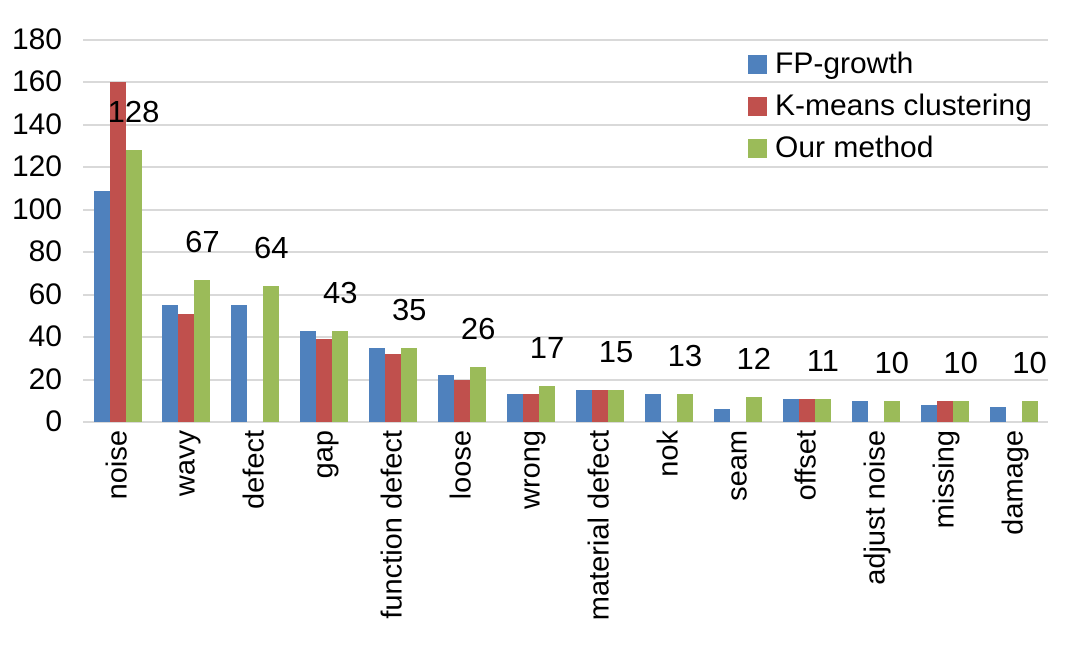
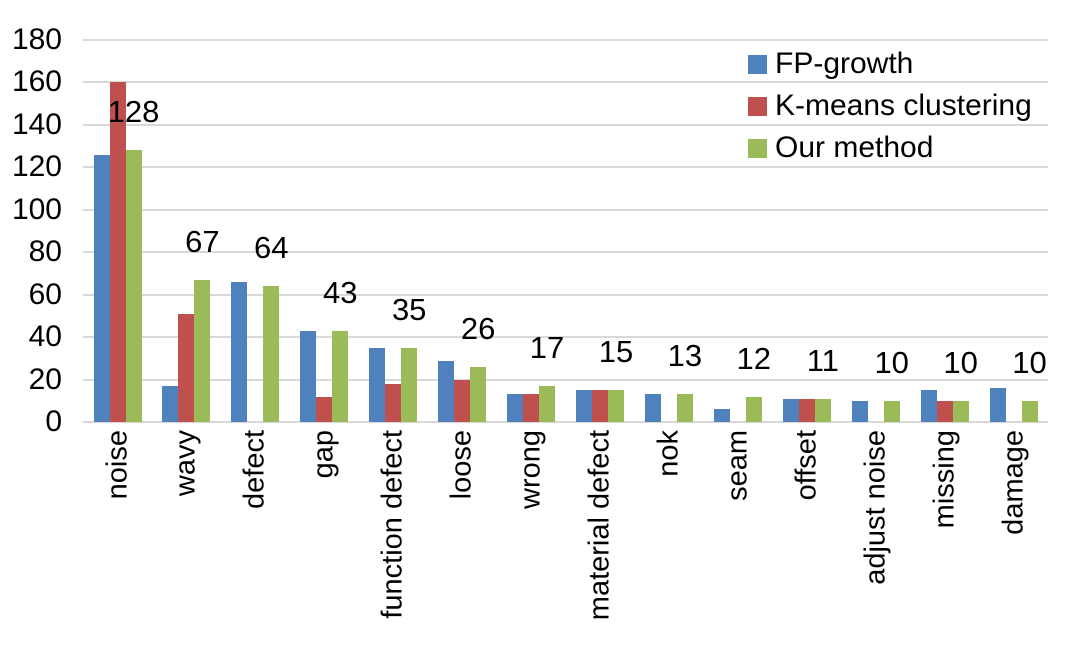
FP-growth/noise: 109 -> 126
FP-growth/wavy: 55 -> 17
FP-growth/defect: 55 -> 66
K-means clustering/gap: 39 -> 12
K-means clustering/function defect: 32 -> 18
FP-growth/loose: 22 -> 29
FP-growth/missing: 8 -> 15
FP-growth/damage: 7 -> 16
